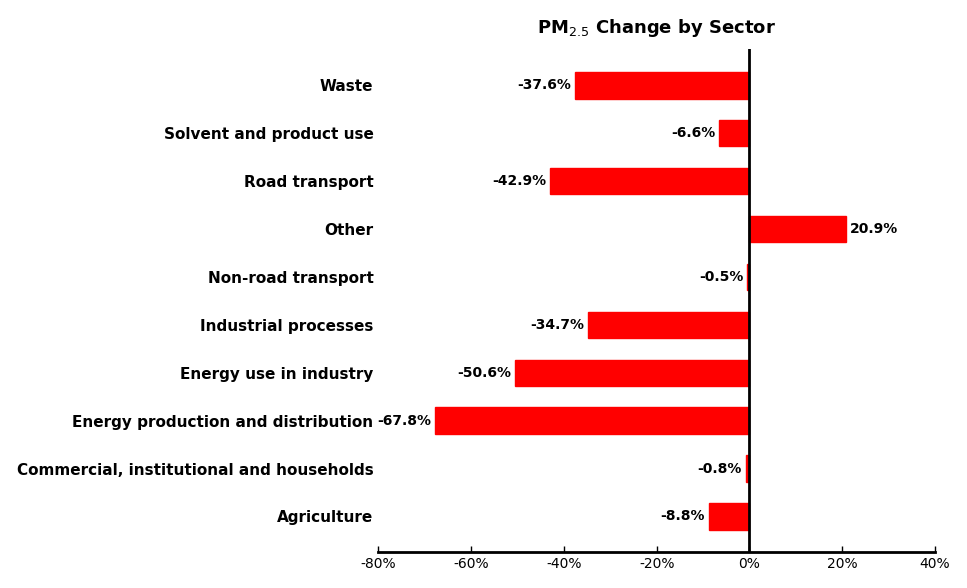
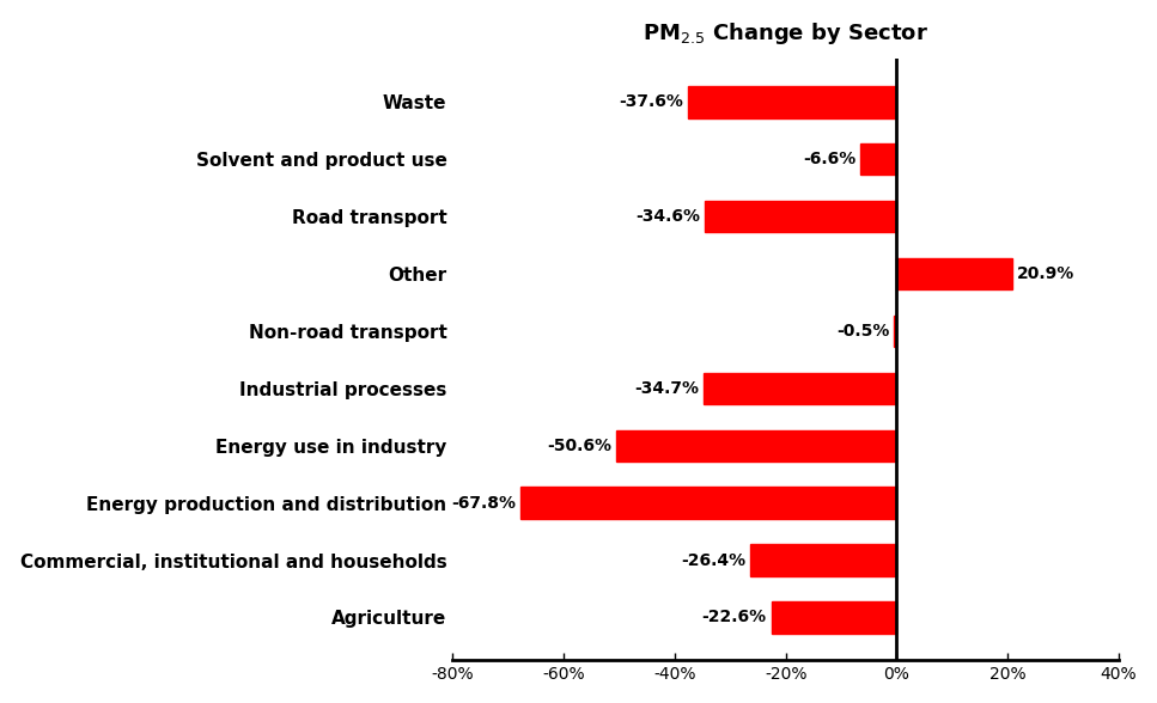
Road transport: -42.9% -> -34.6%
Commercial, institutional and households: -0.8% -> -26.4%
Agriculture: -8.8% -> -22.6%
